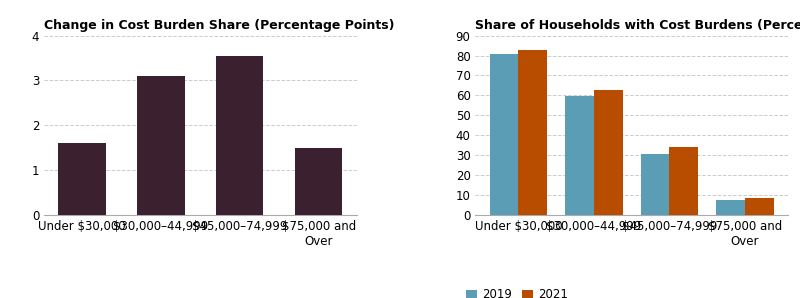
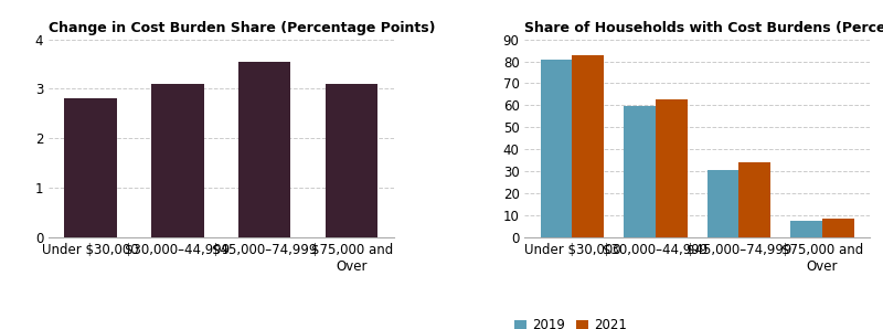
Change in Cost Burden Share (Percentage Points)/Under $30,000: 1.60 -> 2.80
Change in Cost Burden Share (Percentage Points)/$75,000 and Over: 1.50 -> 3.10
